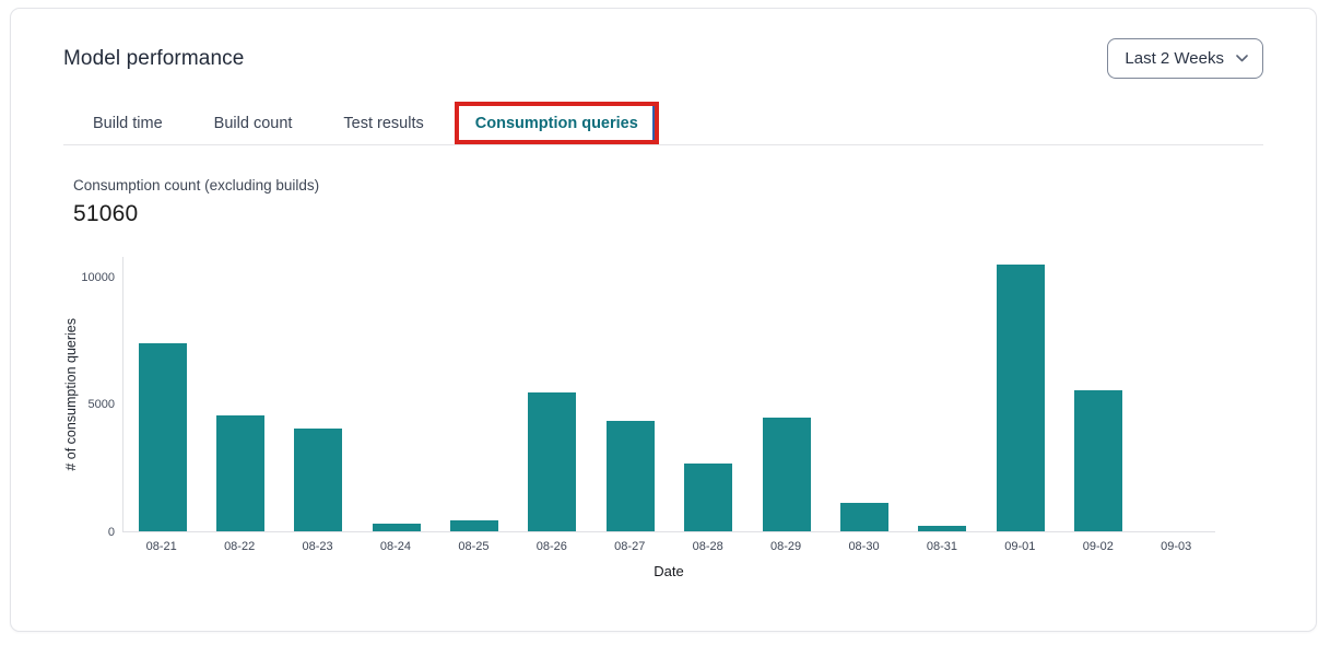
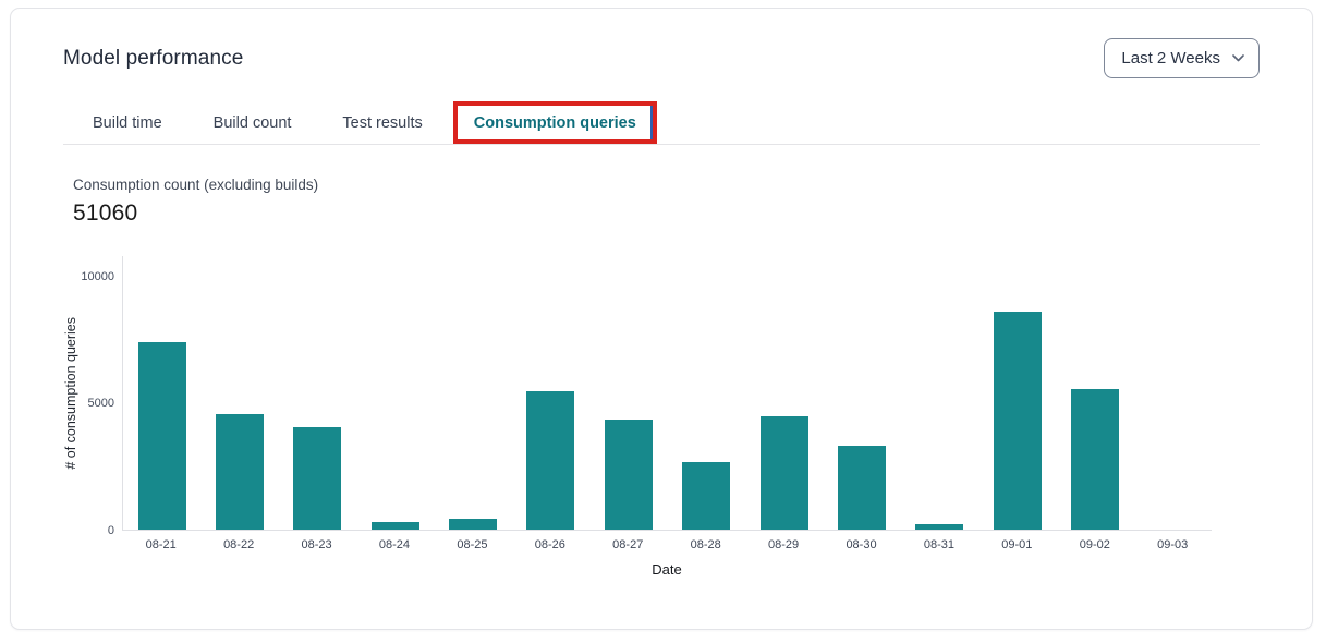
08-30: 1100 -> 3300
09-01: 10500 -> 8600
